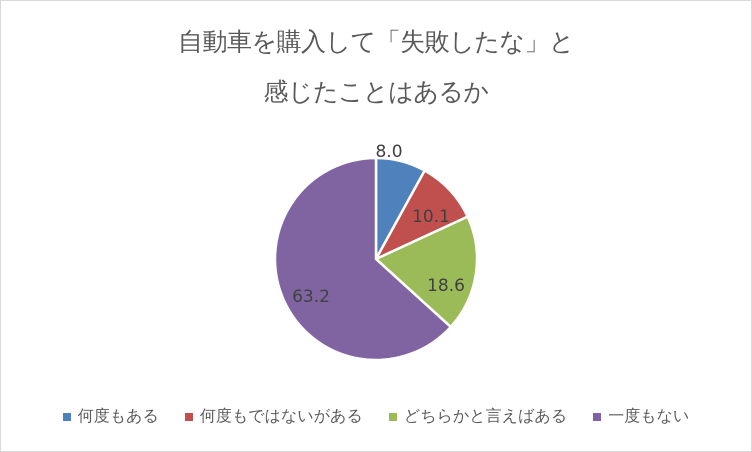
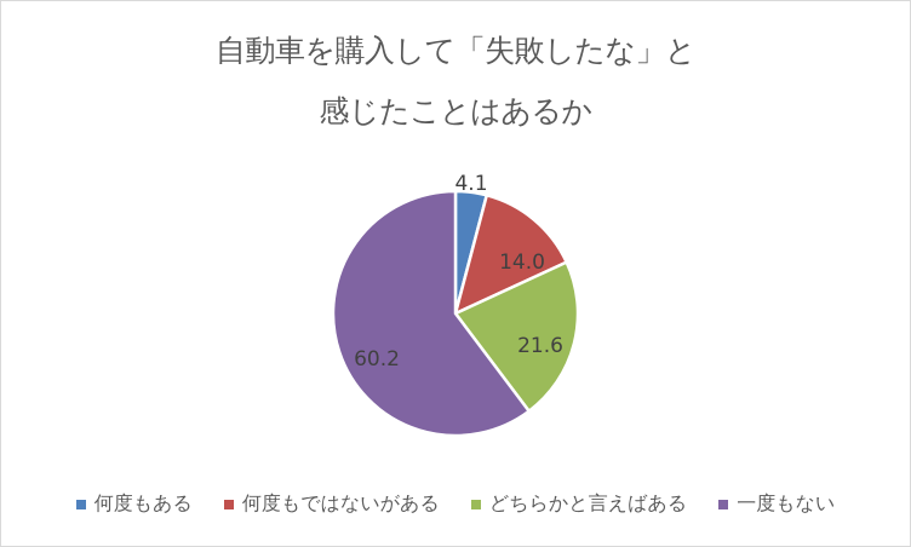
何度もある: 8.0 -> 4.1
何度もではないがある: 10.1 -> 14.0
どちらかと言えばある: 18.6 -> 21.6
一度もない: 63.2 -> 60.2
